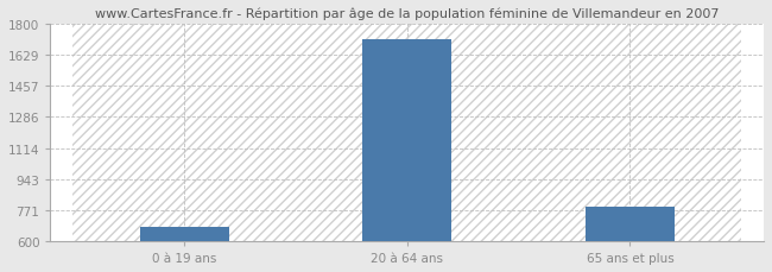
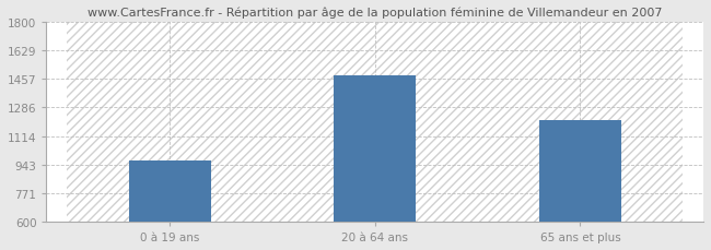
0 à 19 ans: 680 -> 970
20 à 64 ans: 1710 -> 1480
65 ans et plus: 790 -> 1210
